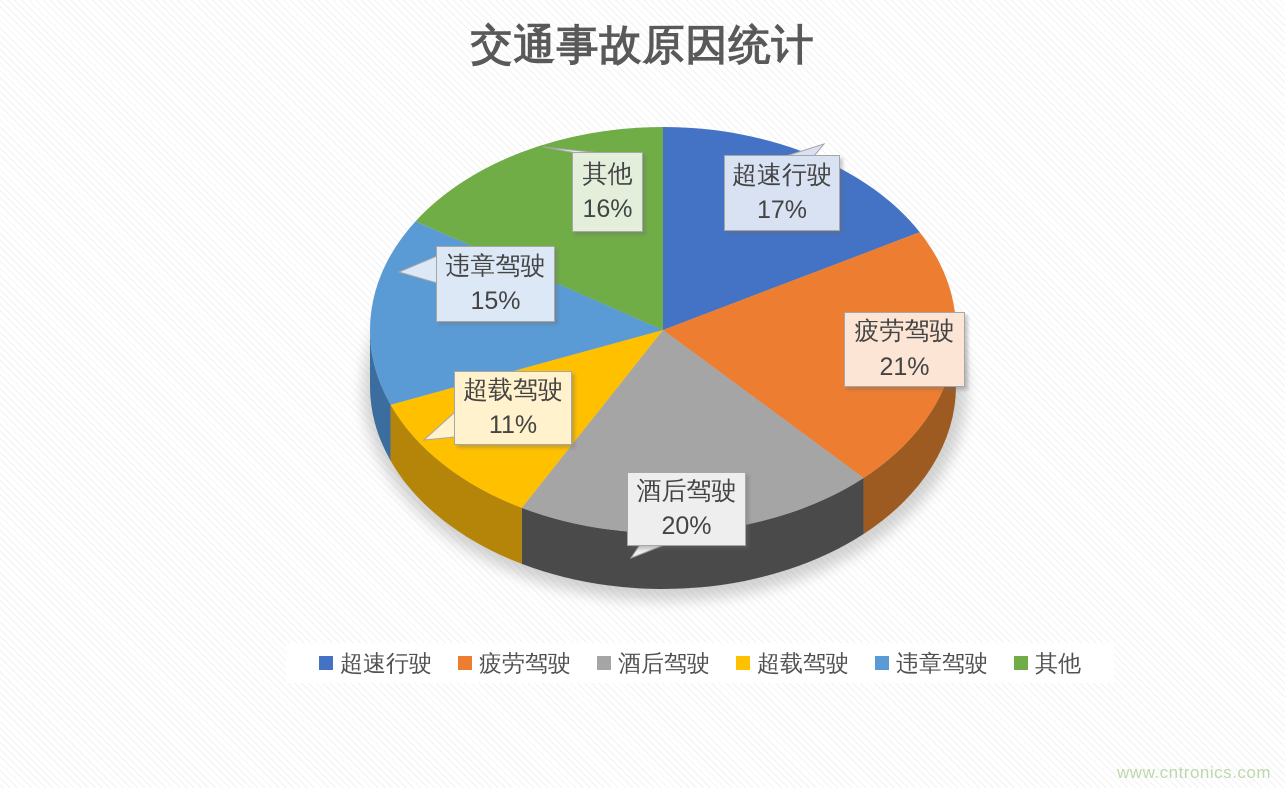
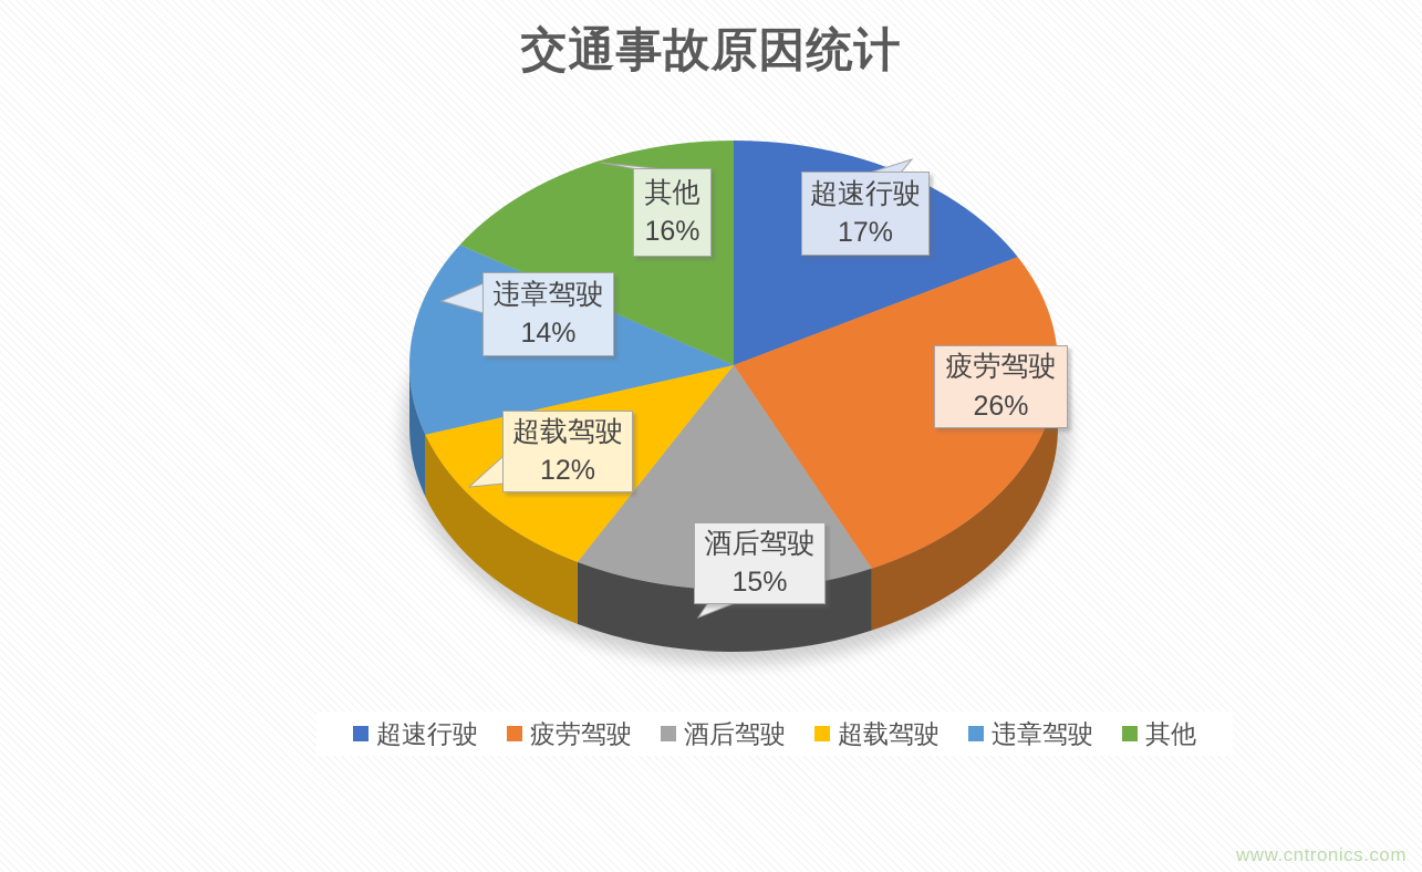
疲劳驾驶: 21% -> 26%
酒后驾驶: 20% -> 15%
超载驾驶: 11% -> 12%
违章驾驶: 15% -> 14%
